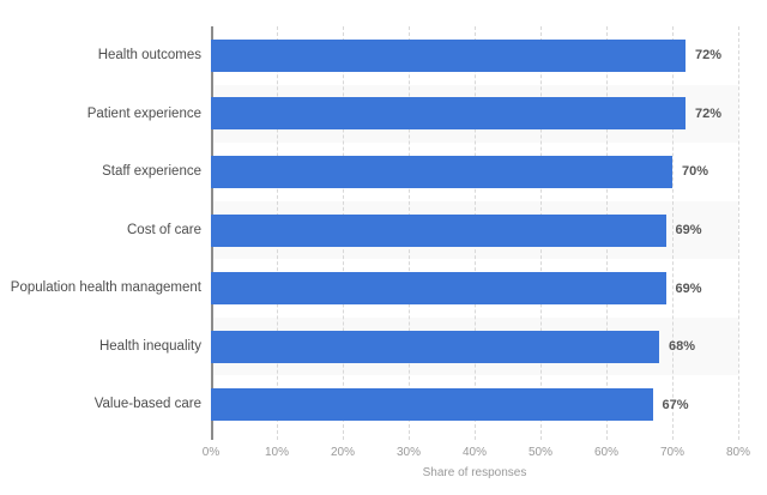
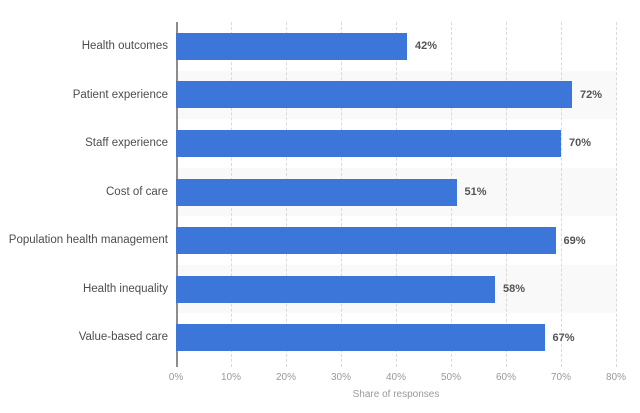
Health outcomes: 72% -> 42%
Cost of care: 69% -> 51%
Health inequality: 68% -> 58%
